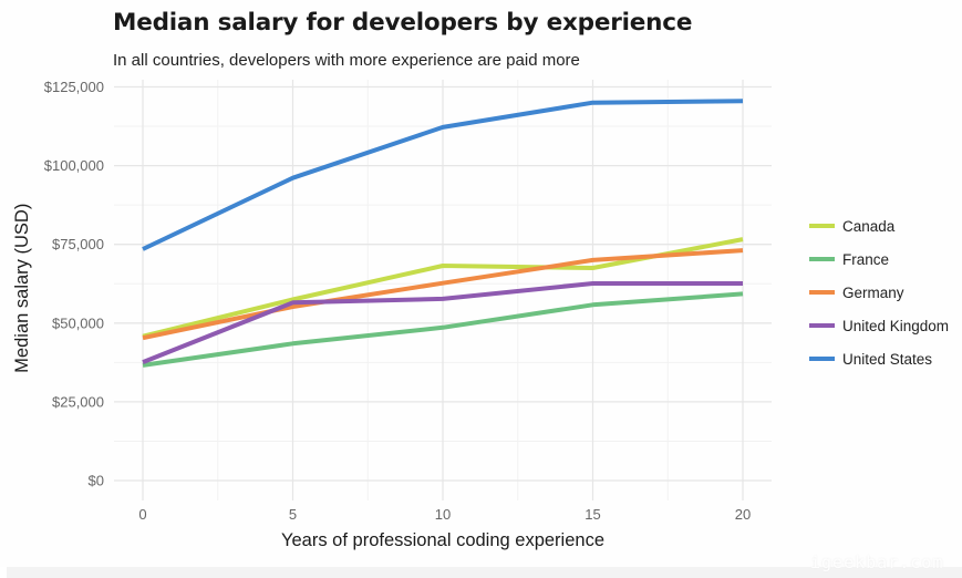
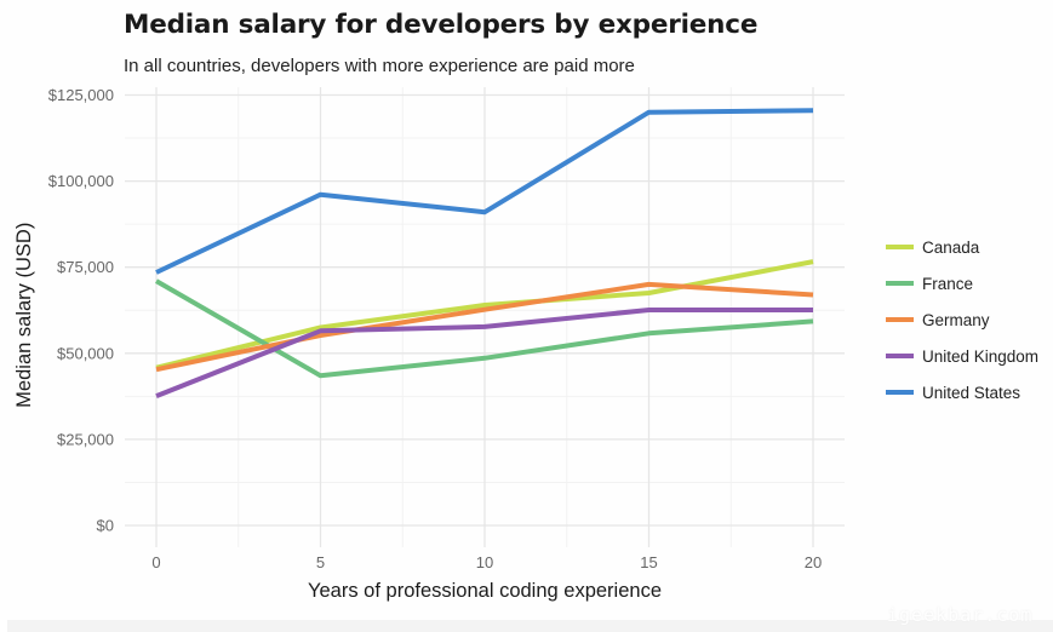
France/0: $37000 -> $71000
Canada/10: $68000 -> $64000
United States/10: $112000 -> $91000
Germany/20: $73000 -> $67000
